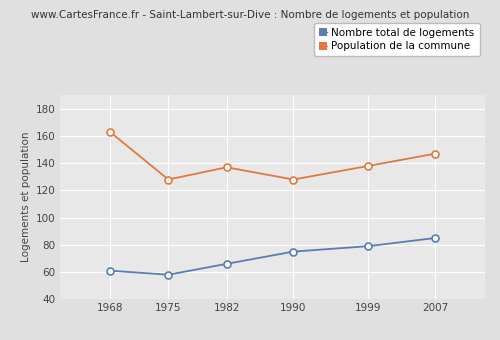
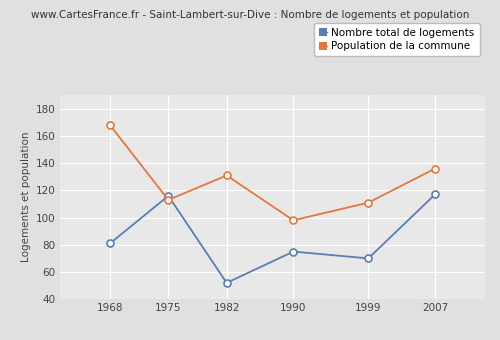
Nombre total de logements/1968: 61 -> 81
Population de la commune/1968: 163 -> 168
Nombre total de logements/1975: 58 -> 116
Population de la commune/1975: 128 -> 113
Nombre total de logements/1982: 66 -> 52
Population de la commune/1982: 137 -> 131
Population de la commune/1990: 128 -> 98
Nombre total de logements/1999: 79 -> 70
Population de la commune/1999: 138 -> 111
Nombre total de logements/2007: 85 -> 117
Population de la commune/2007: 147 -> 136
